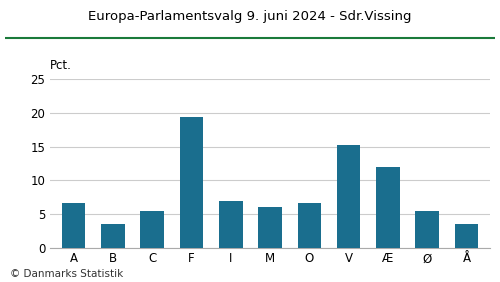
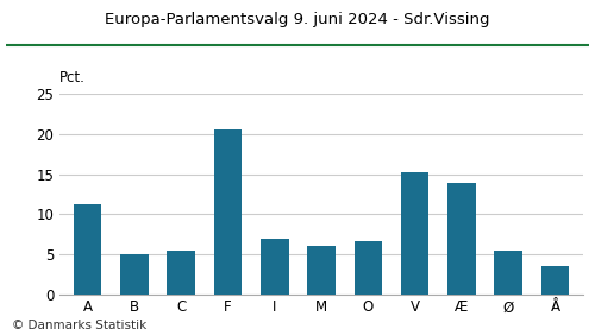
A: 6.6 -> 11.3
B: 3.6 -> 5.0
F: 19.4 -> 20.5
Æ: 12.0 -> 13.9
